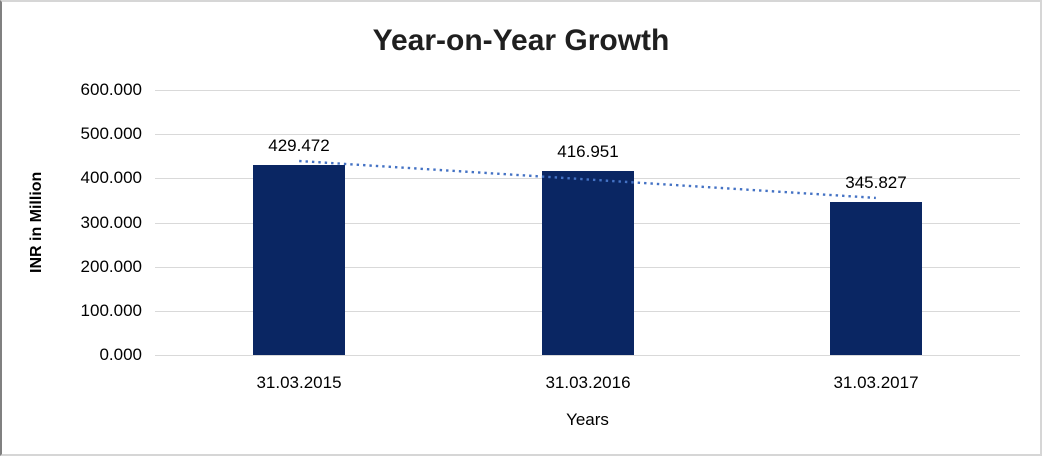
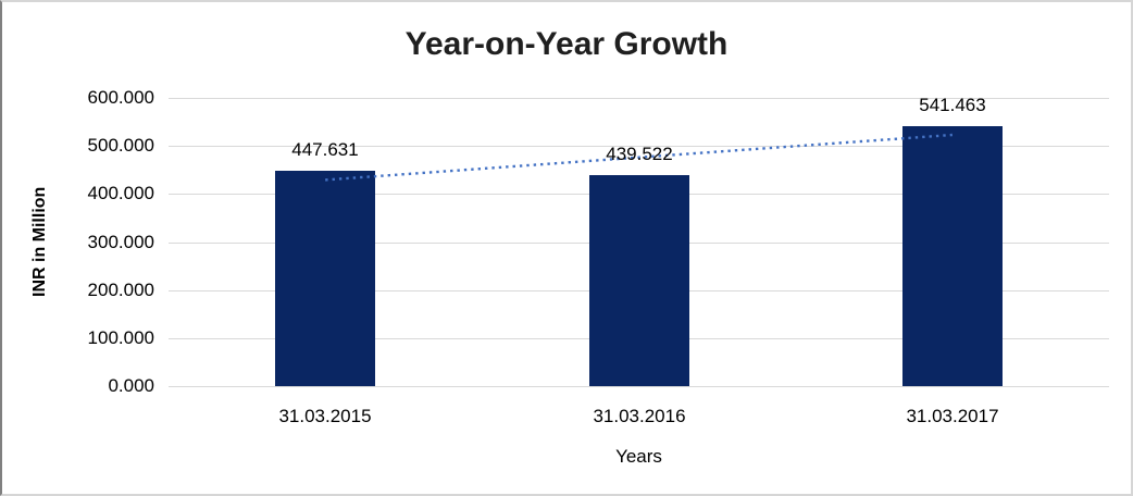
31.03.2015: 429.472 -> 447.631
31.03.2016: 416.951 -> 439.522
31.03.2017: 345.827 -> 541.463
